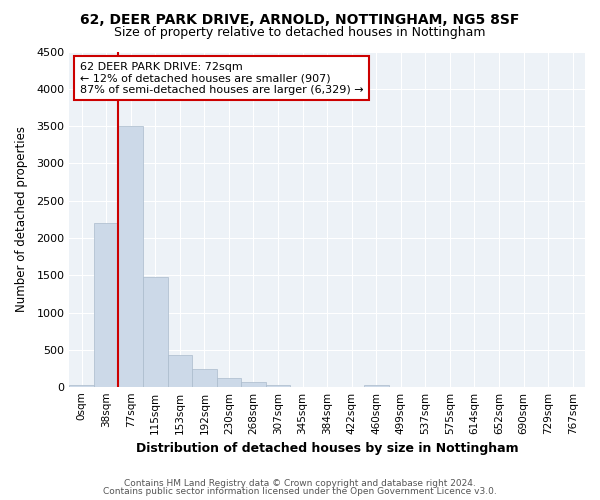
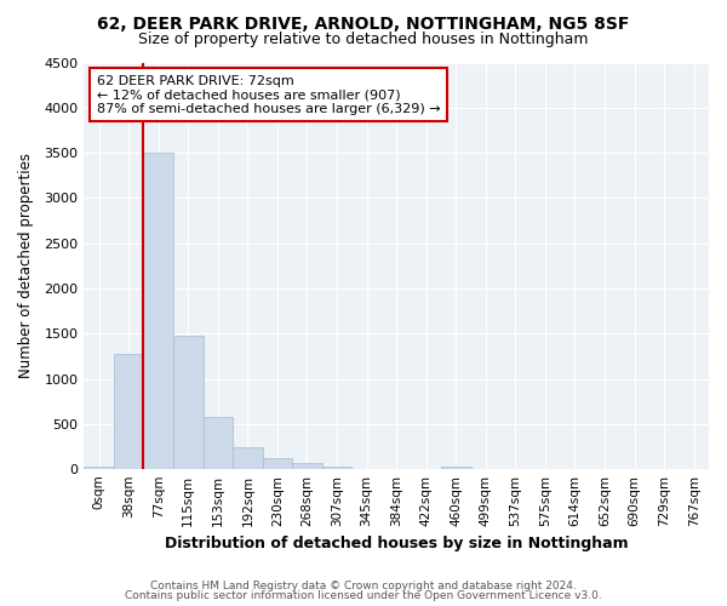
38sqm: 2200 -> 1280
153sqm: 440 -> 580
